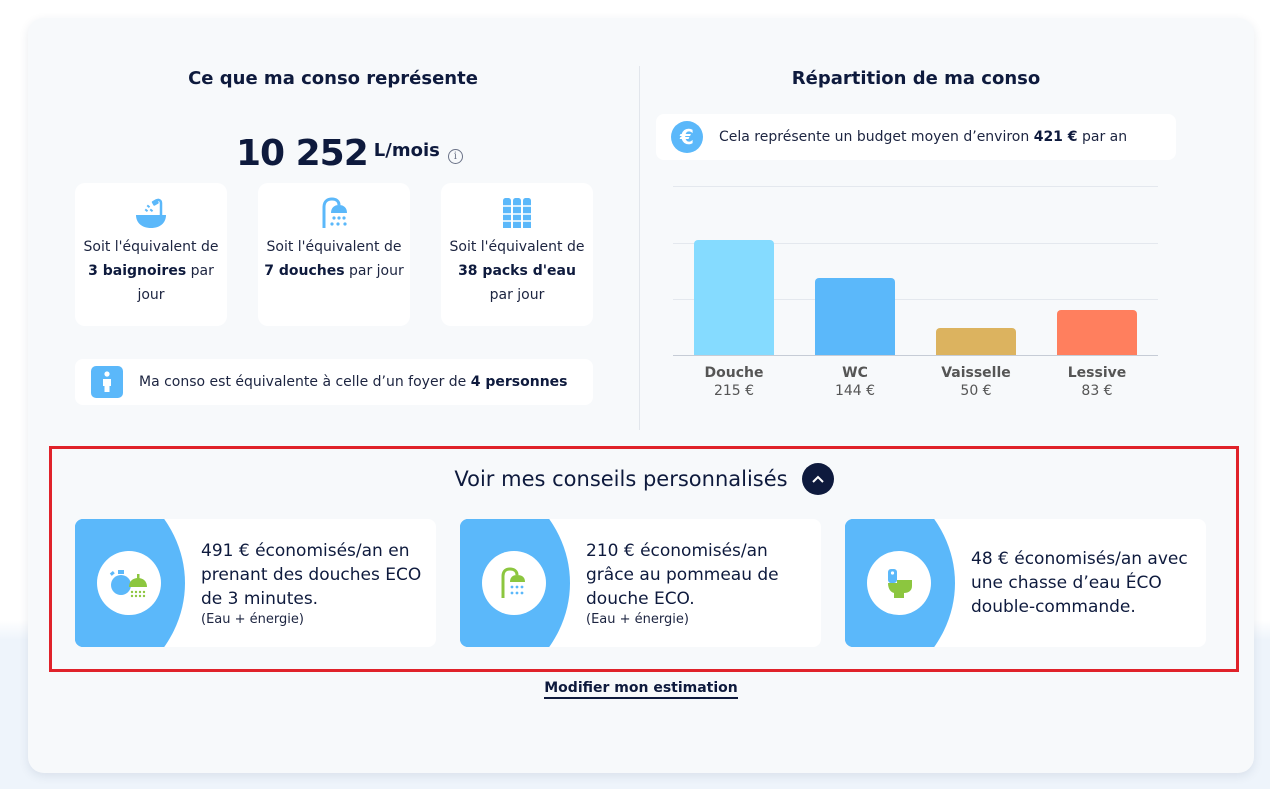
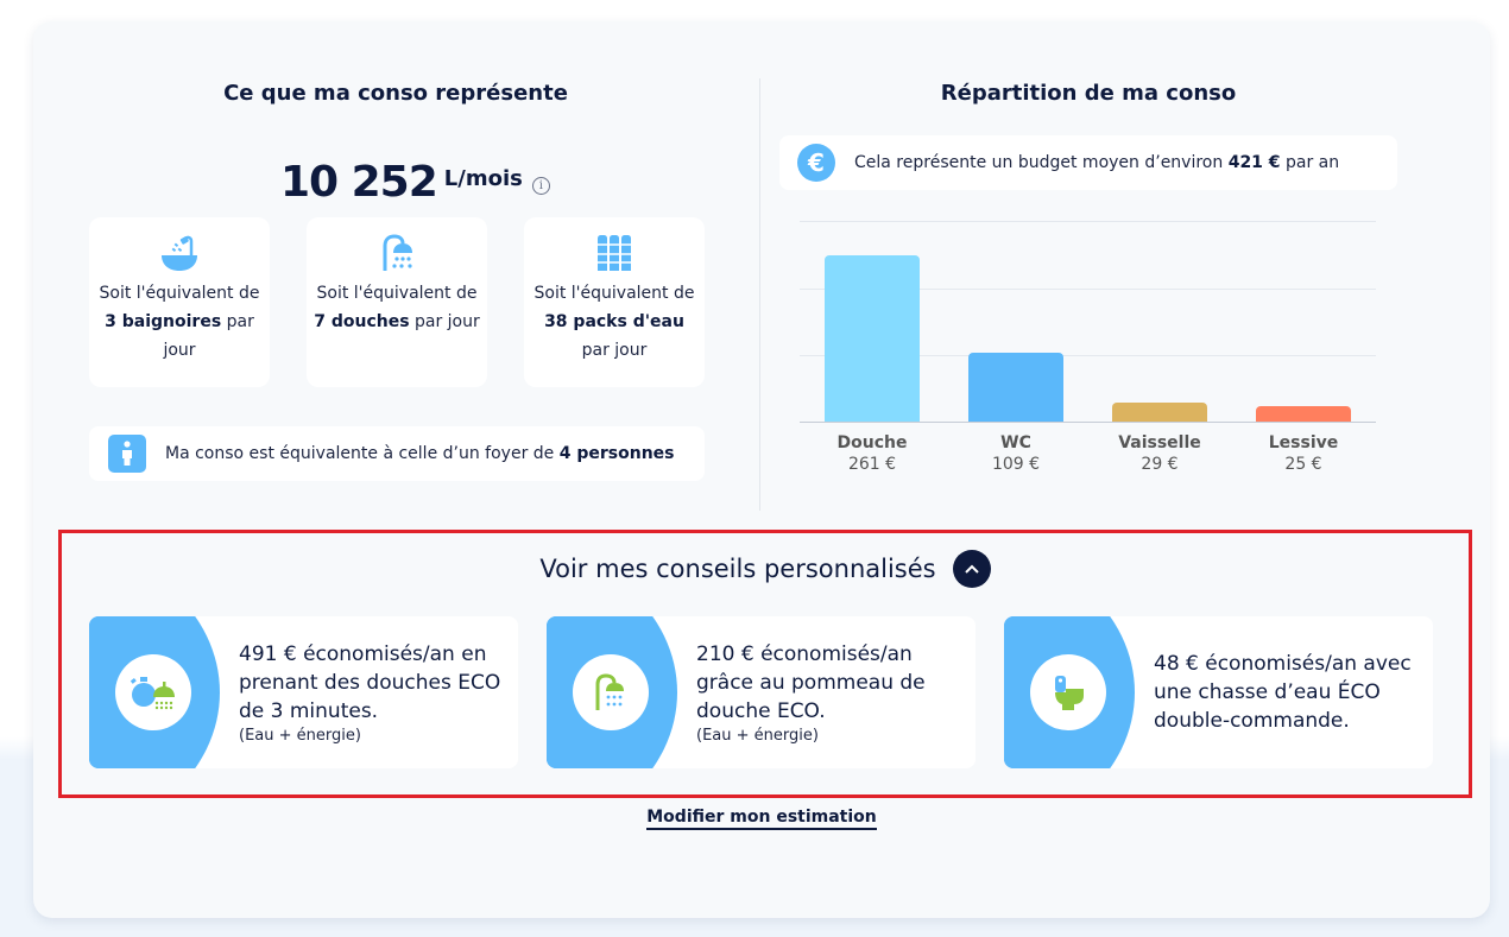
Douche: 215 -> 261
WC: 144 -> 109
Vaisselle: 50 -> 29
Lessive: 83 -> 25
